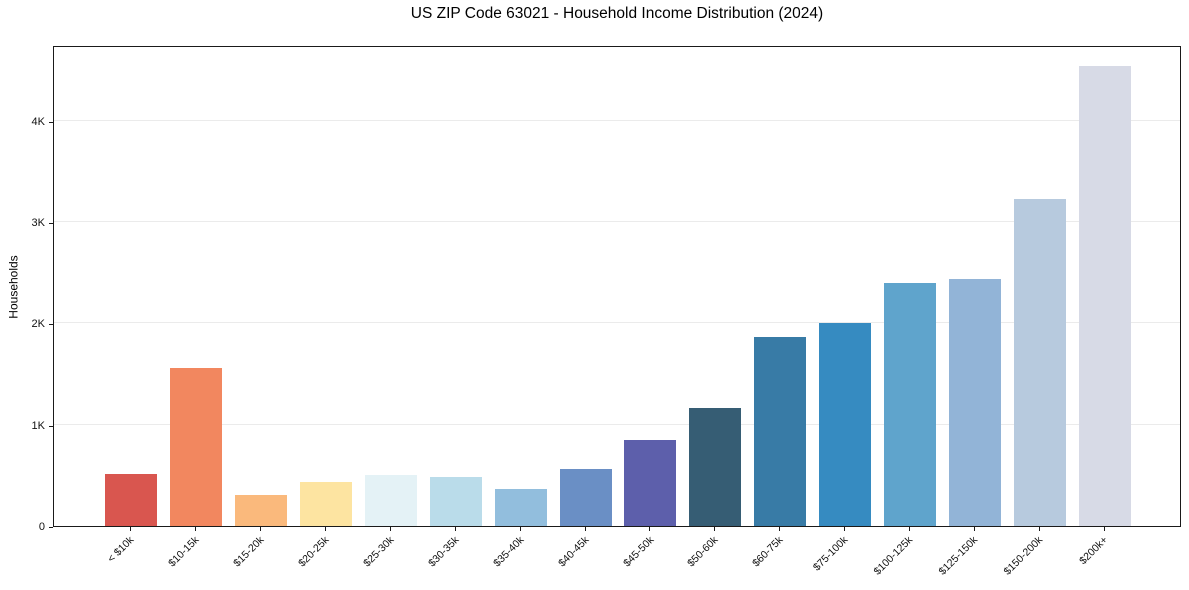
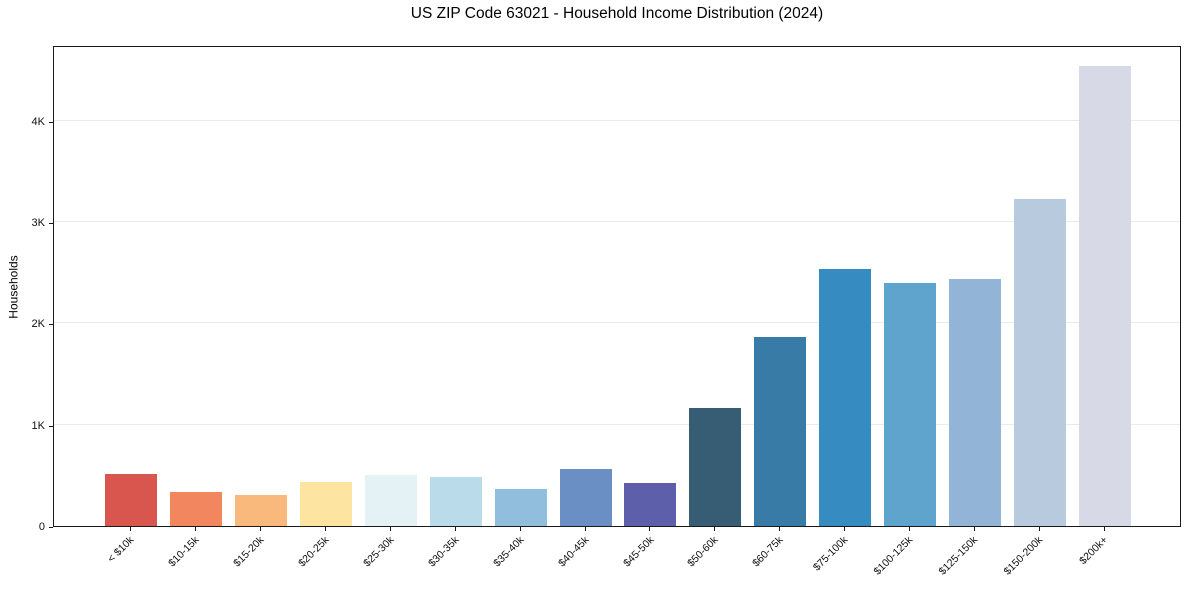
$10-15k: 1.56K -> 0.34K
$45-50k: 0.85K -> 0.42K
$75-100k: 2.00K -> 2.54K
